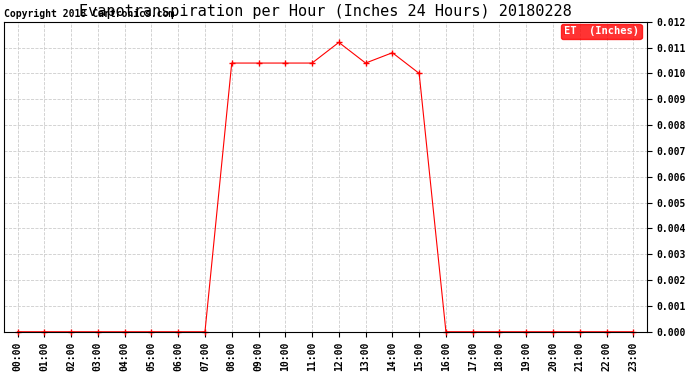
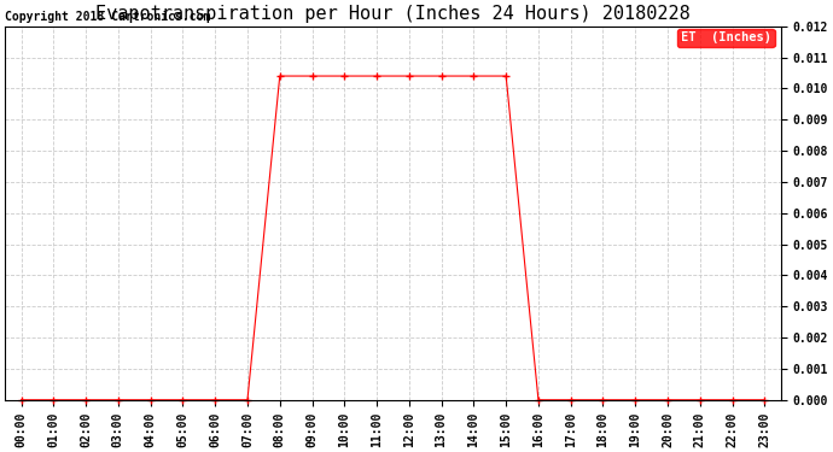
12:00: 0.0112 -> 0.0104
14:00: 0.0108 -> 0.0104
15:00: 0.0100 -> 0.0104
